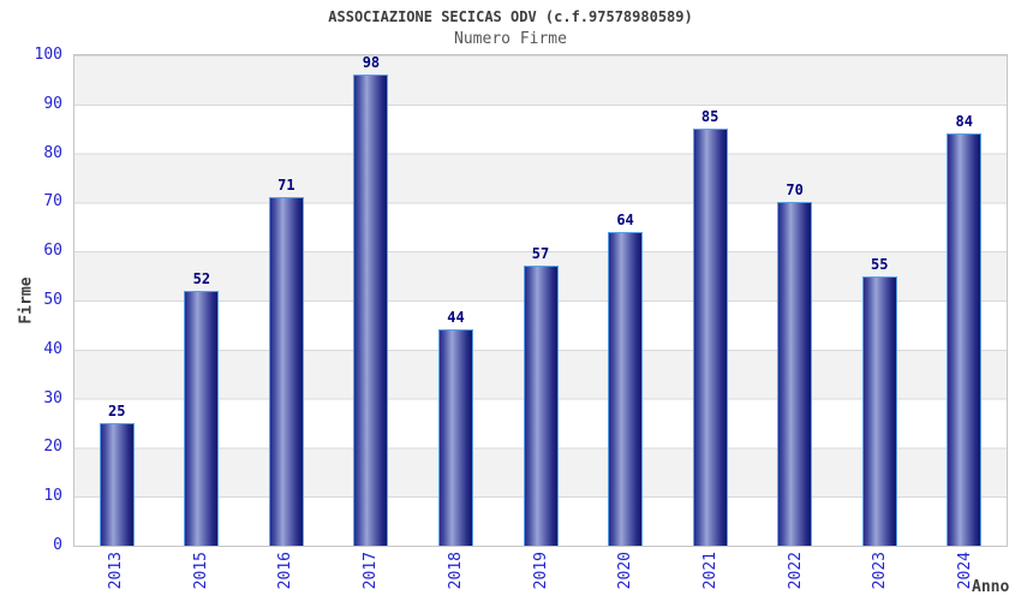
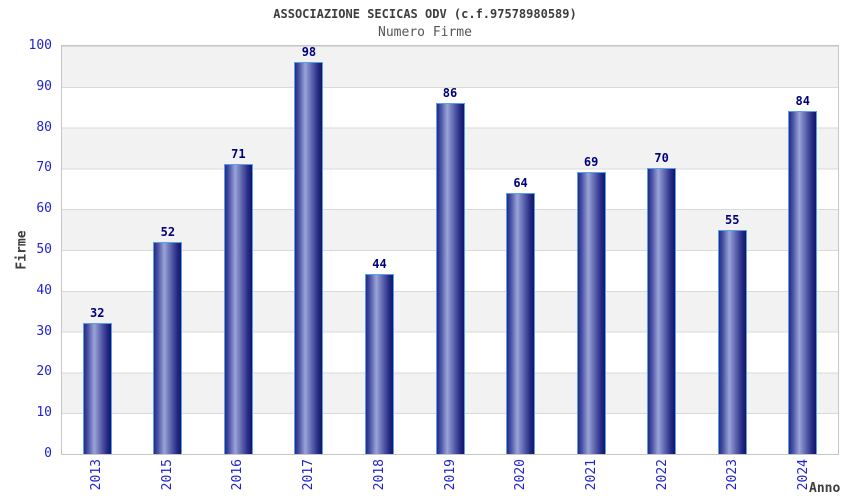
2013: 25 -> 32
2019: 57 -> 86
2021: 85 -> 69
